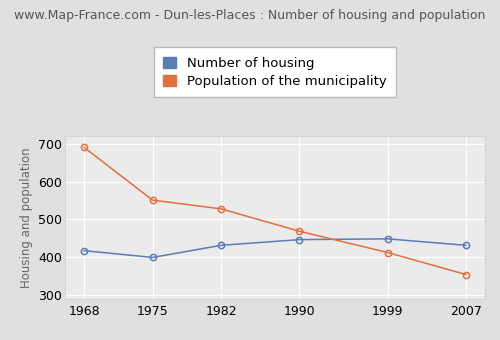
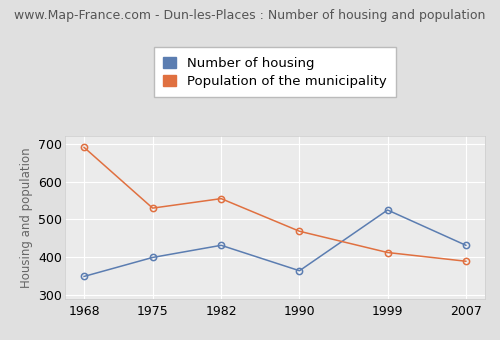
Number of housing/1968: 418 -> 350
Population of the municipality/1975: 551 -> 530
Population of the municipality/1982: 528 -> 555
Number of housing/1990: 447 -> 365
Number of housing/1999: 449 -> 525
Population of the municipality/2007: 355 -> 390
